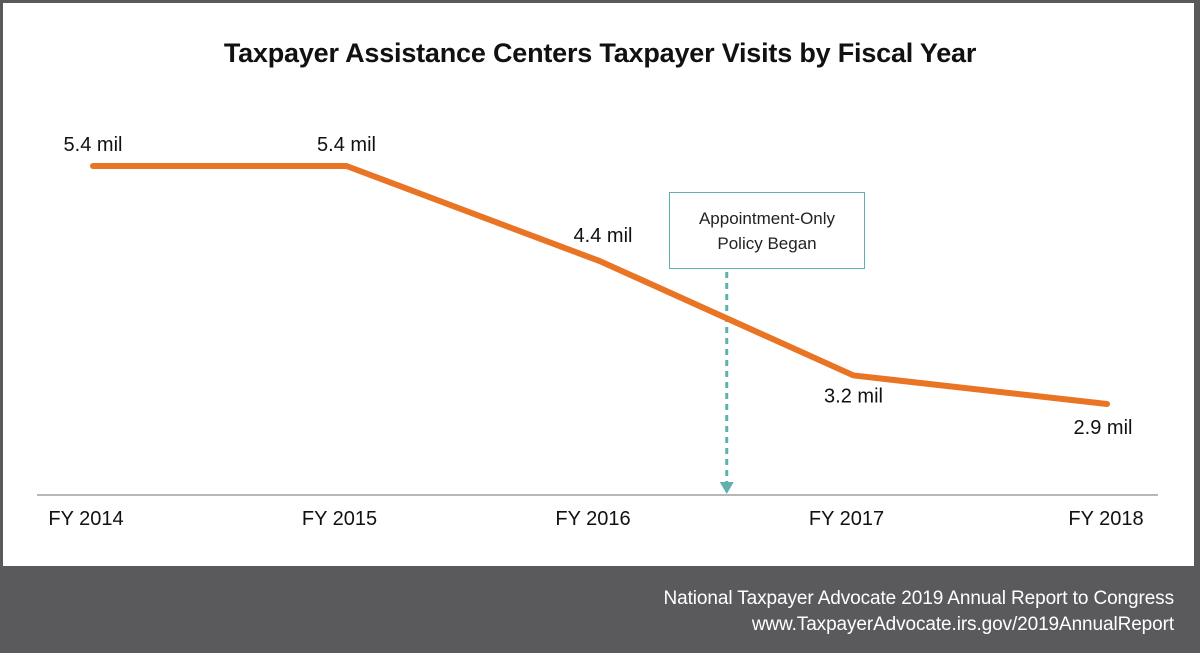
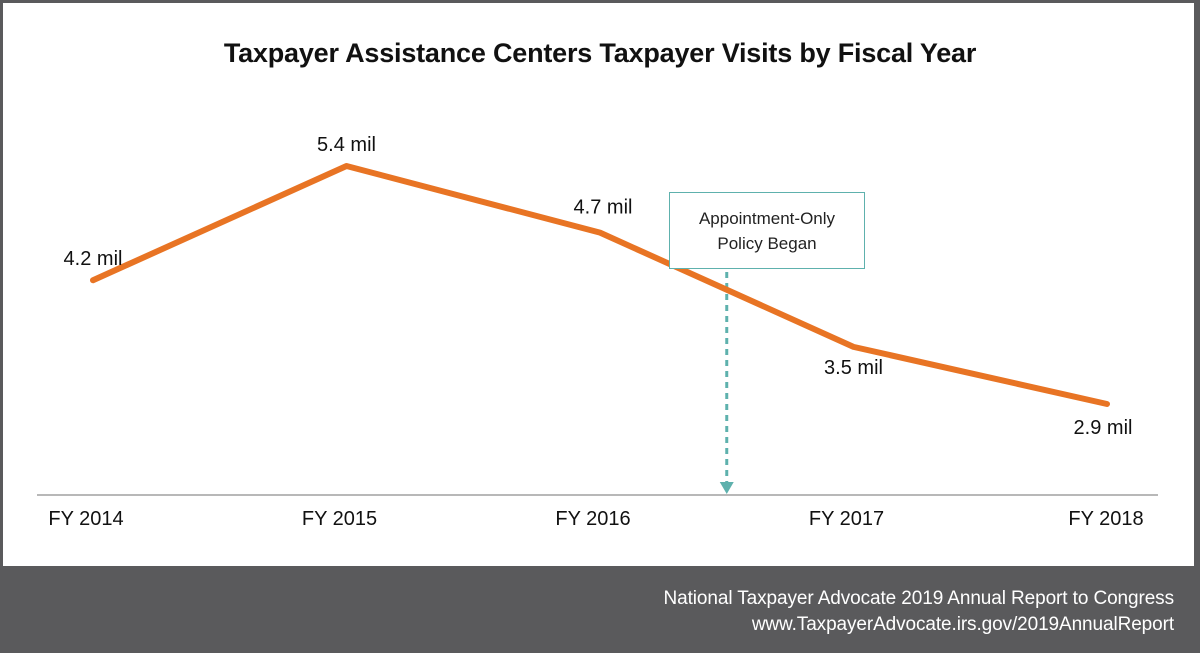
FY 2014: 5.4 -> 4.2
FY 2016: 4.4 -> 4.7
FY 2017: 3.2 -> 3.5
